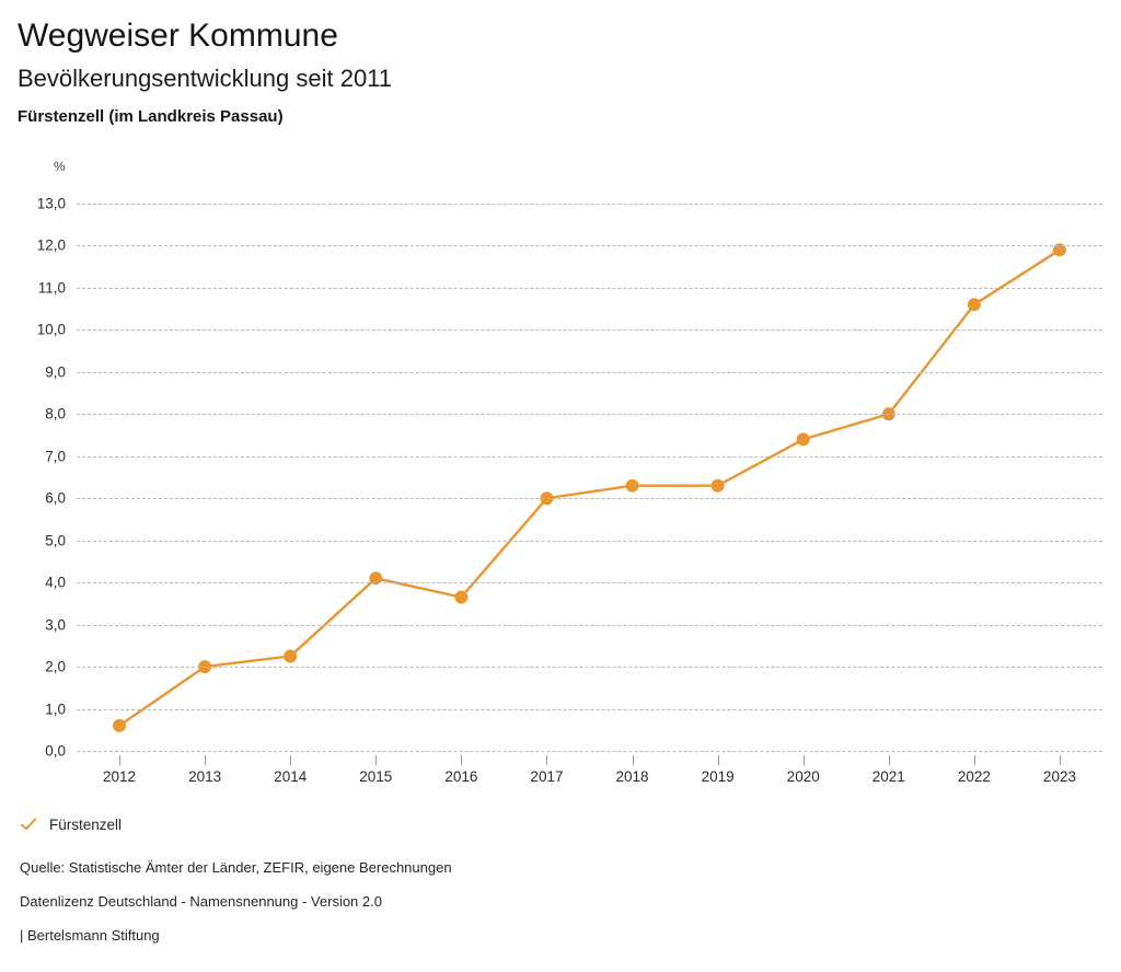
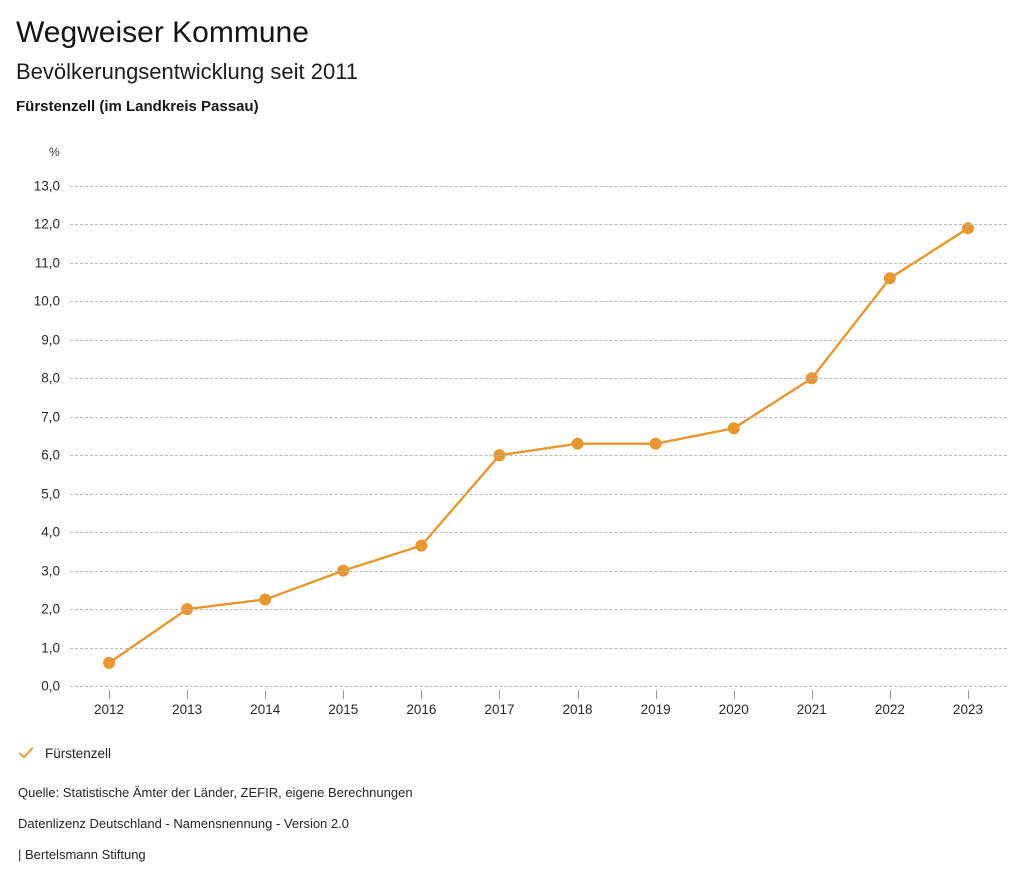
2015: 4,1 -> 3,0
2020: 7,4 -> 6,7
